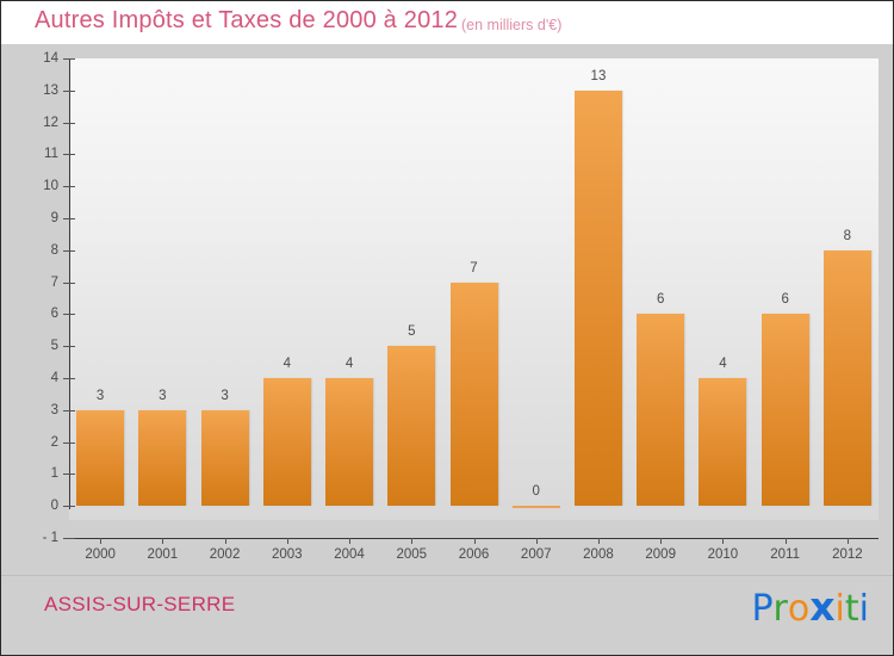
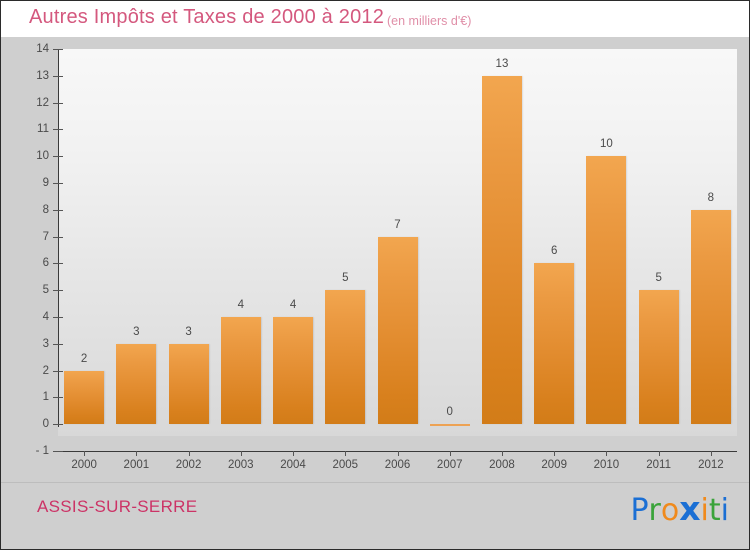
2000: 3 -> 2
2010: 4 -> 10
2011: 6 -> 5
